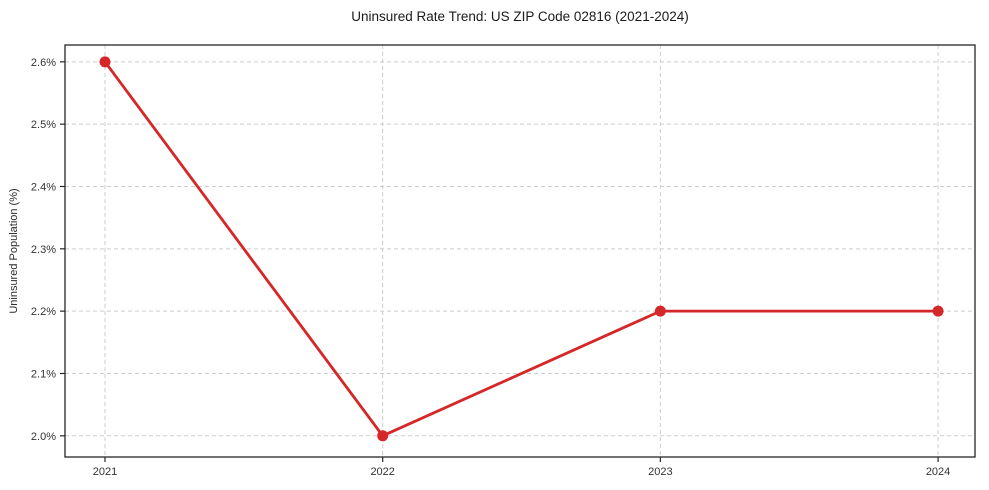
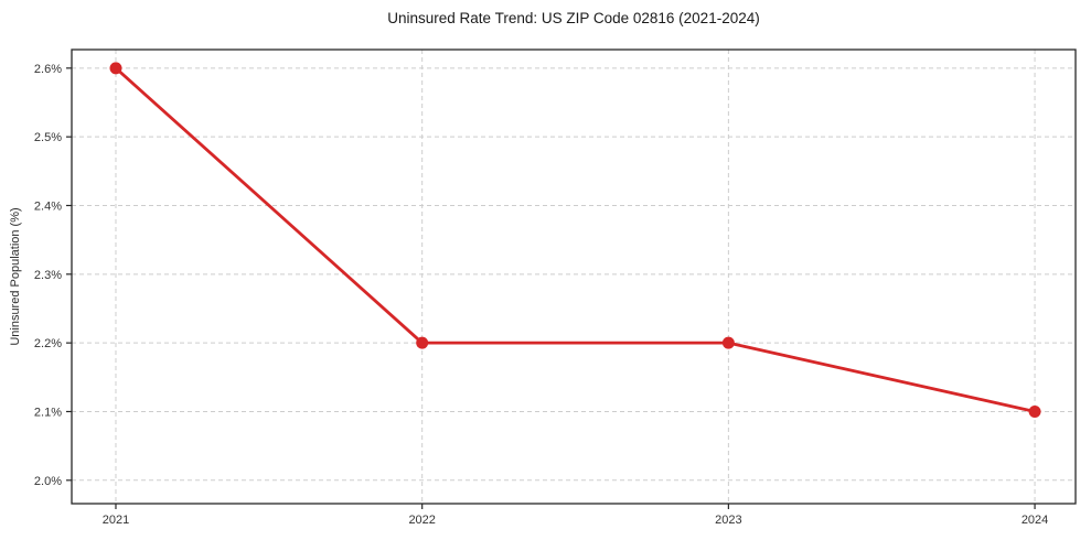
2022: 2.0% -> 2.2%
2024: 2.2% -> 2.1%
